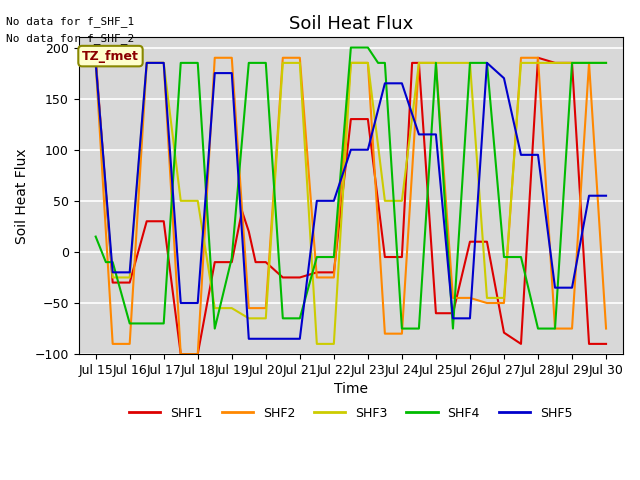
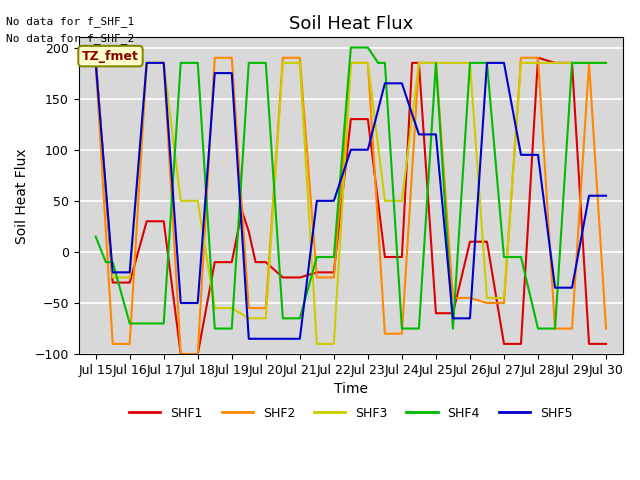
SHF4/Jul 19: -6 -> -75
SHF1/Jul 27: -79 -> -90
SHF5/Jul 27: 170 -> 185
